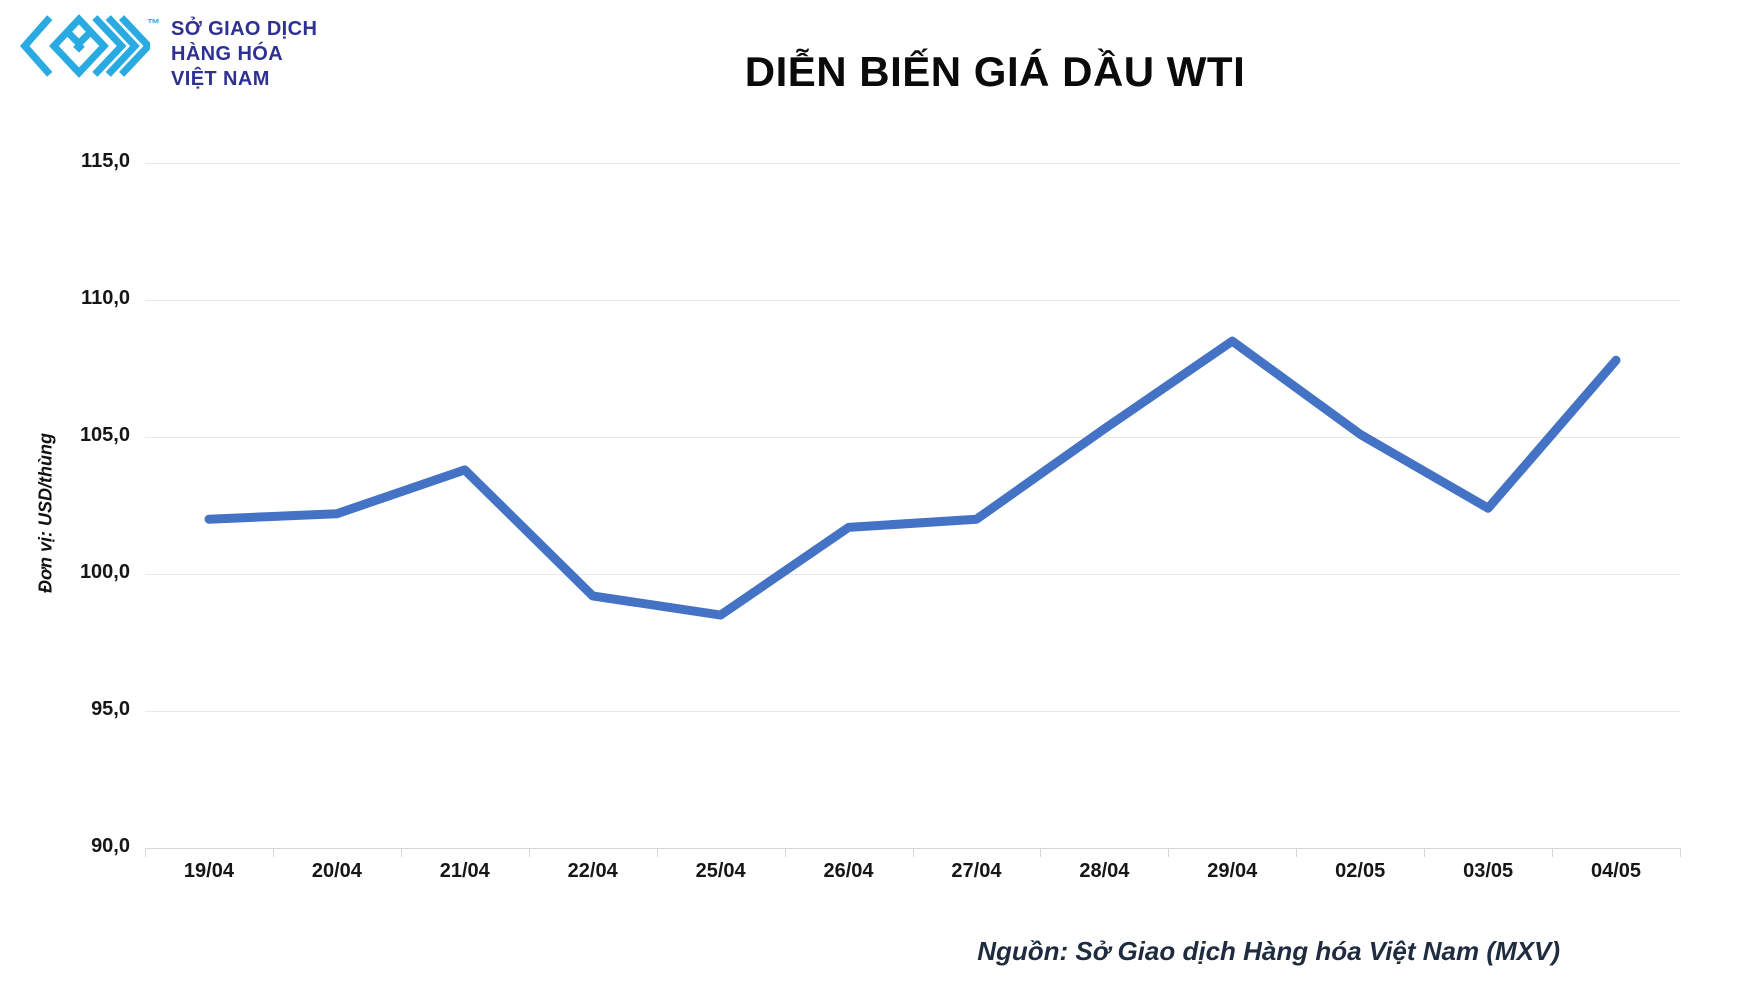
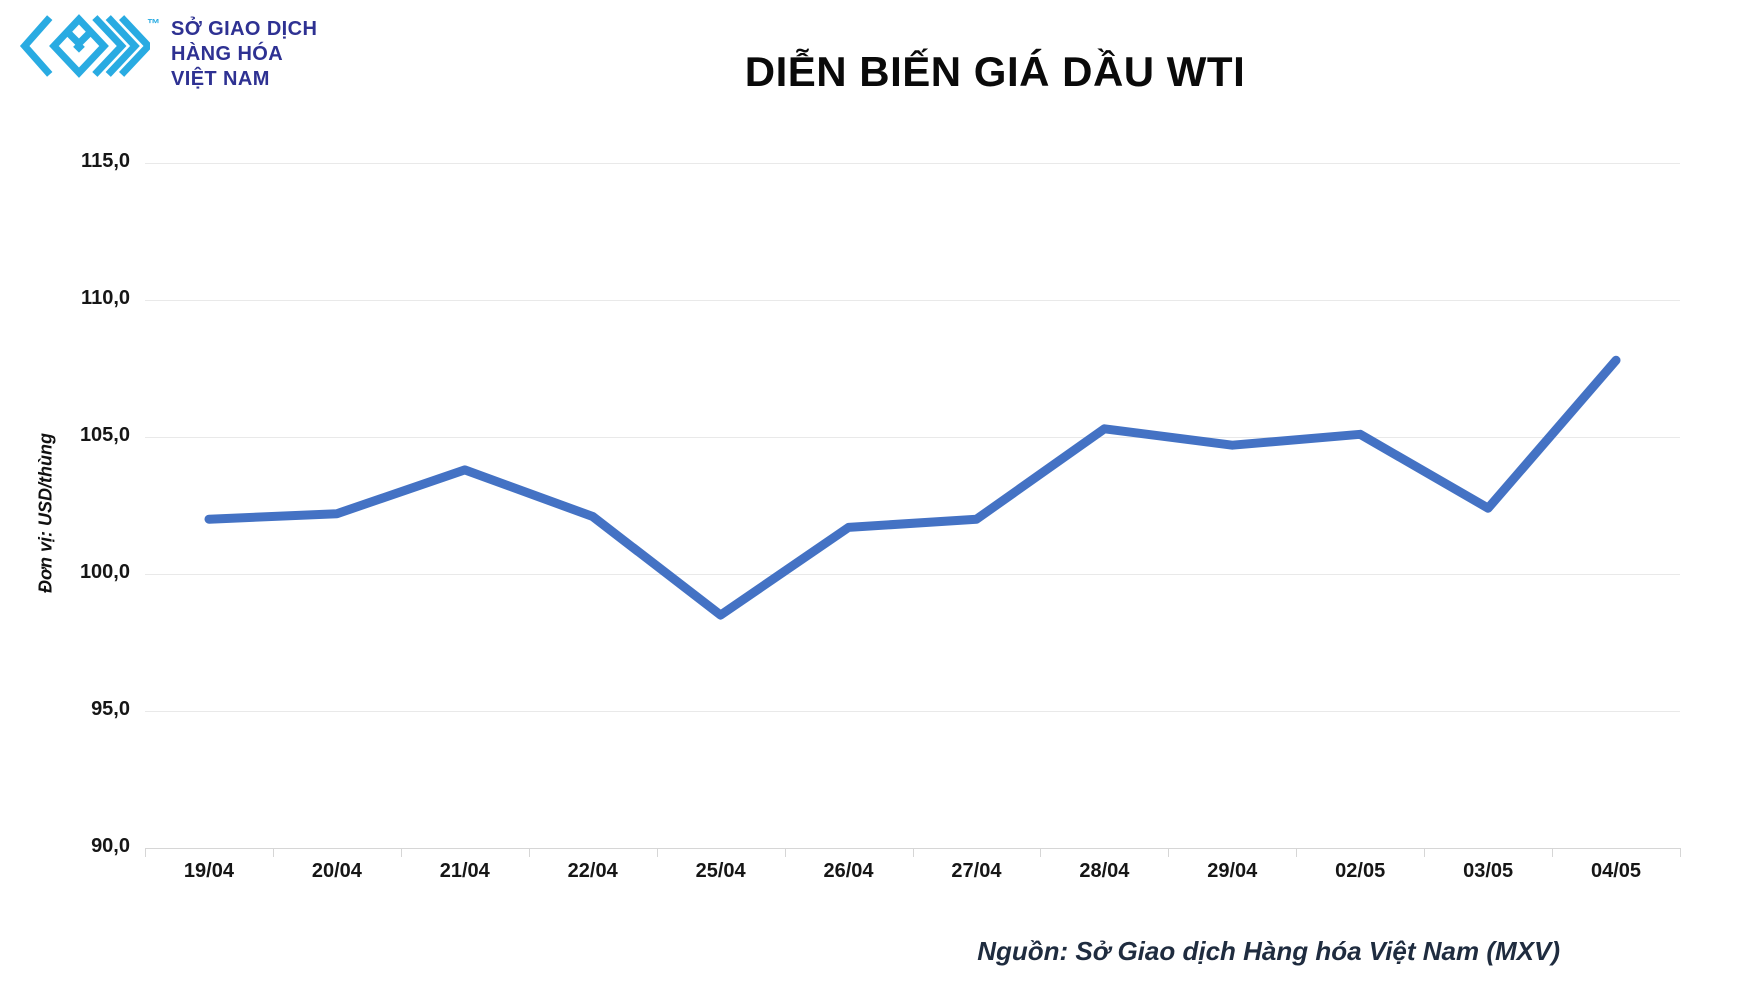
22/04: 99,2 -> 102,1
29/04: 108,5 -> 104,7
